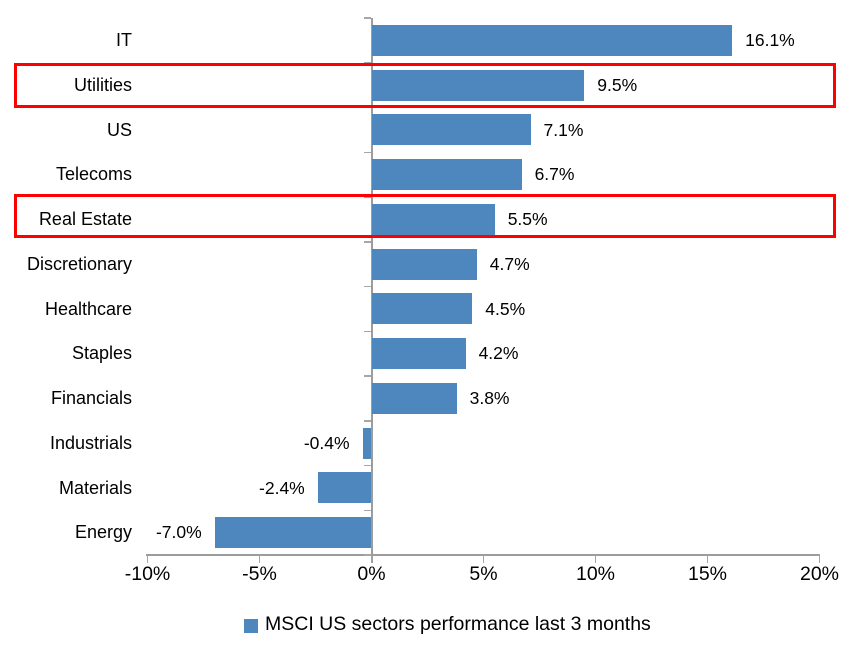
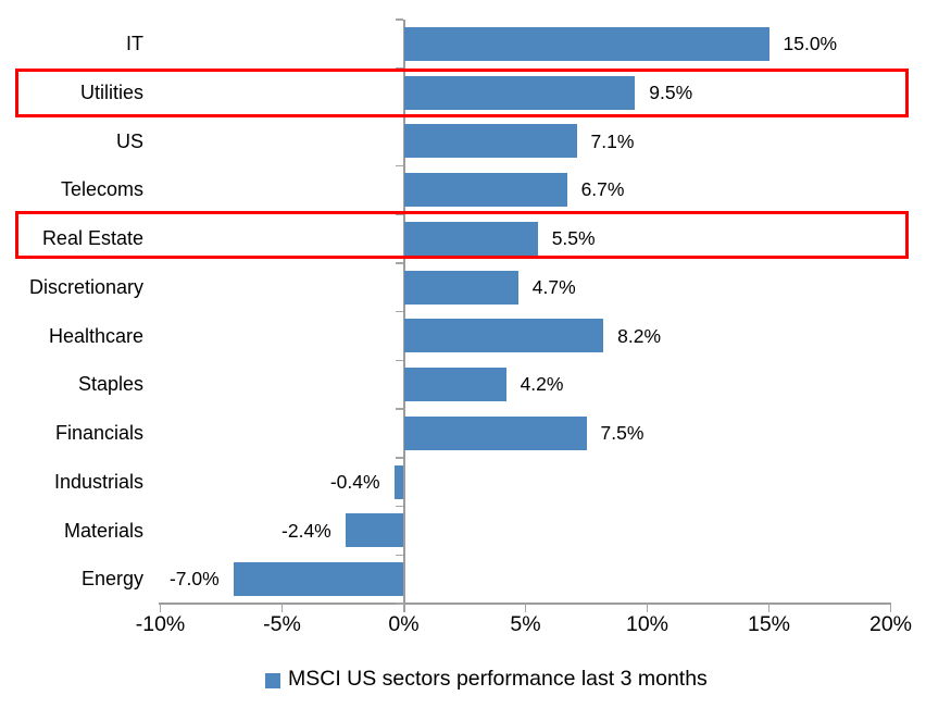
IT: 16.1% -> 15.0%
Healthcare: 4.5% -> 8.2%
Financials: 3.8% -> 7.5%
